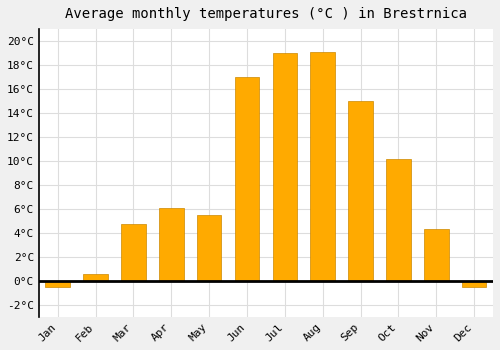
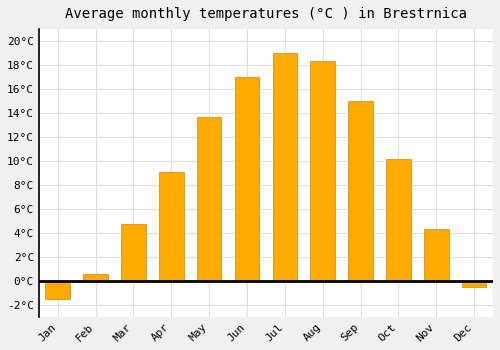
Jan: -0.5°C -> -1.5°C
Apr: 6.1°C -> 9.1°C
May: 5.5°C -> 13.7°C
Aug: 19.1°C -> 18.3°C
